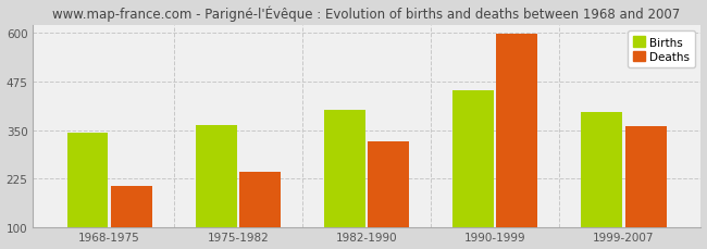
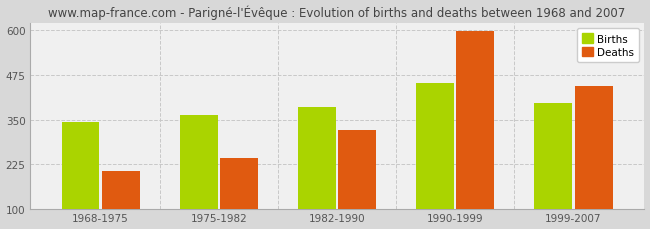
Births/1982-1990: 403 -> 385
Deaths/1999-2007: 360 -> 445
